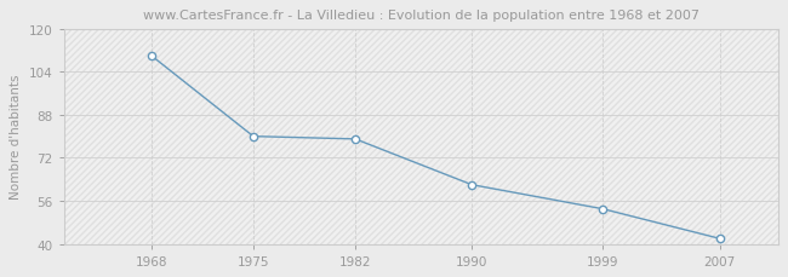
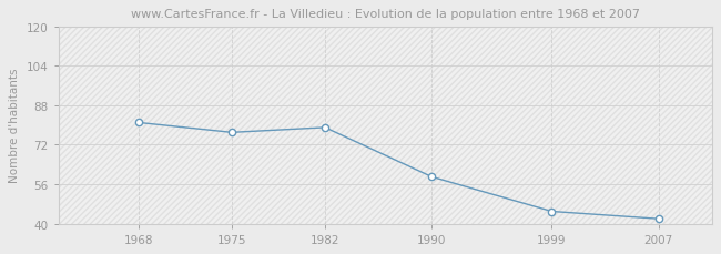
1968: 110 -> 81
1975: 80 -> 77
1990: 62 -> 59
1999: 53 -> 45
